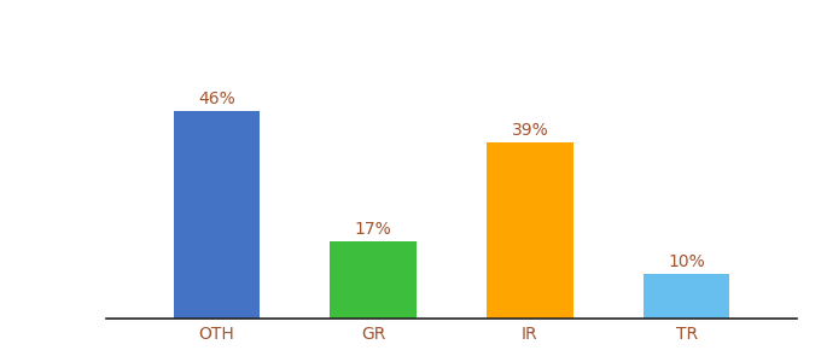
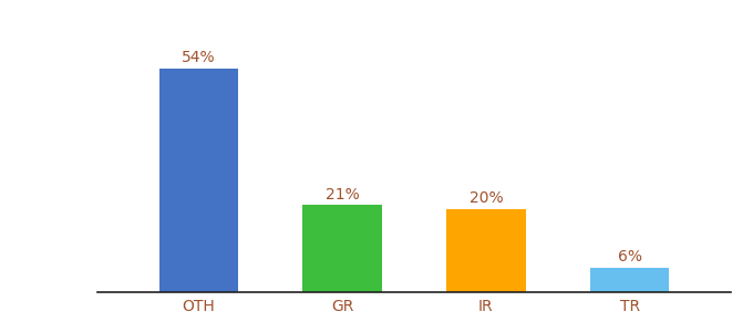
OTH: 46% -> 54%
GR: 17% -> 21%
IR: 39% -> 20%
TR: 10% -> 6%
